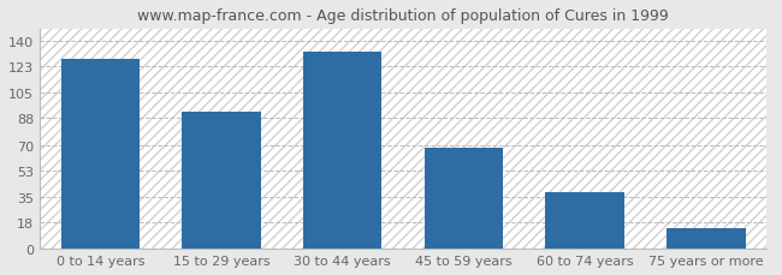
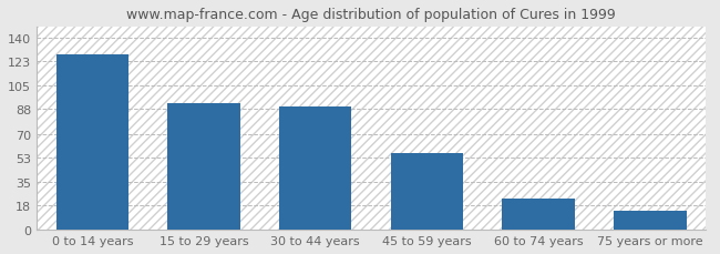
30 to 44 years: 133 -> 90
45 to 59 years: 68 -> 56
60 to 74 years: 38 -> 23
